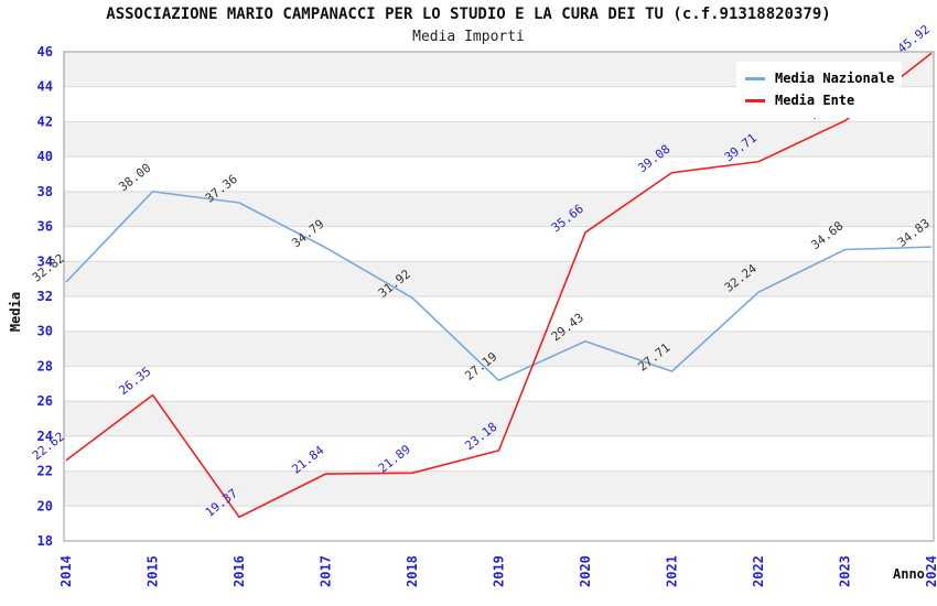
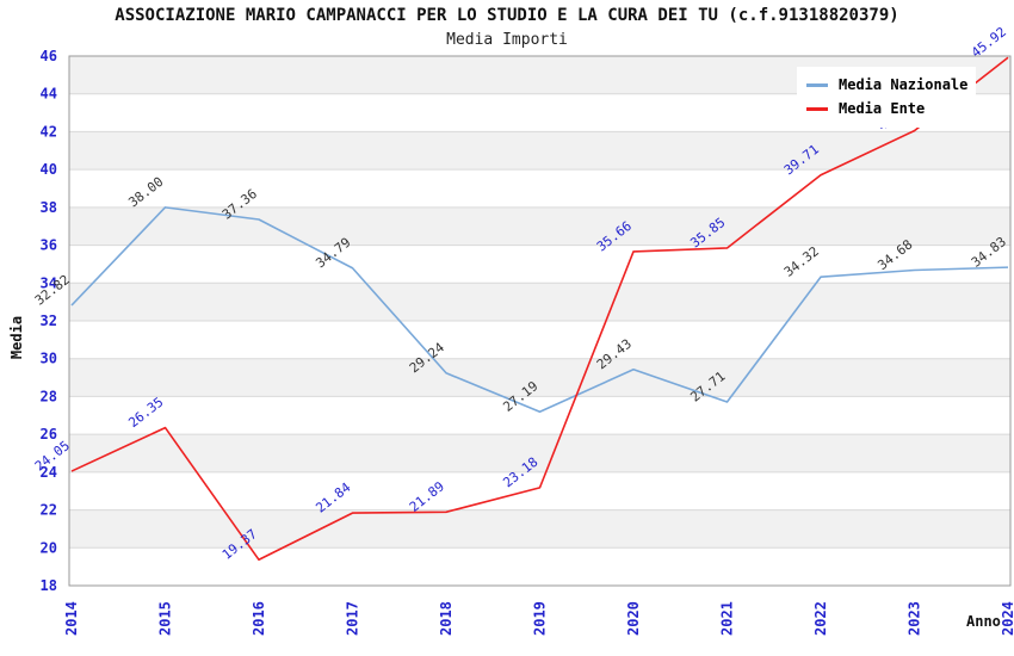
Media Ente/2014: 22.62 -> 24.05
Media Nazionale/2018: 31.92 -> 29.24
Media Ente/2021: 39.08 -> 35.85
Media Nazionale/2022: 32.24 -> 34.32
